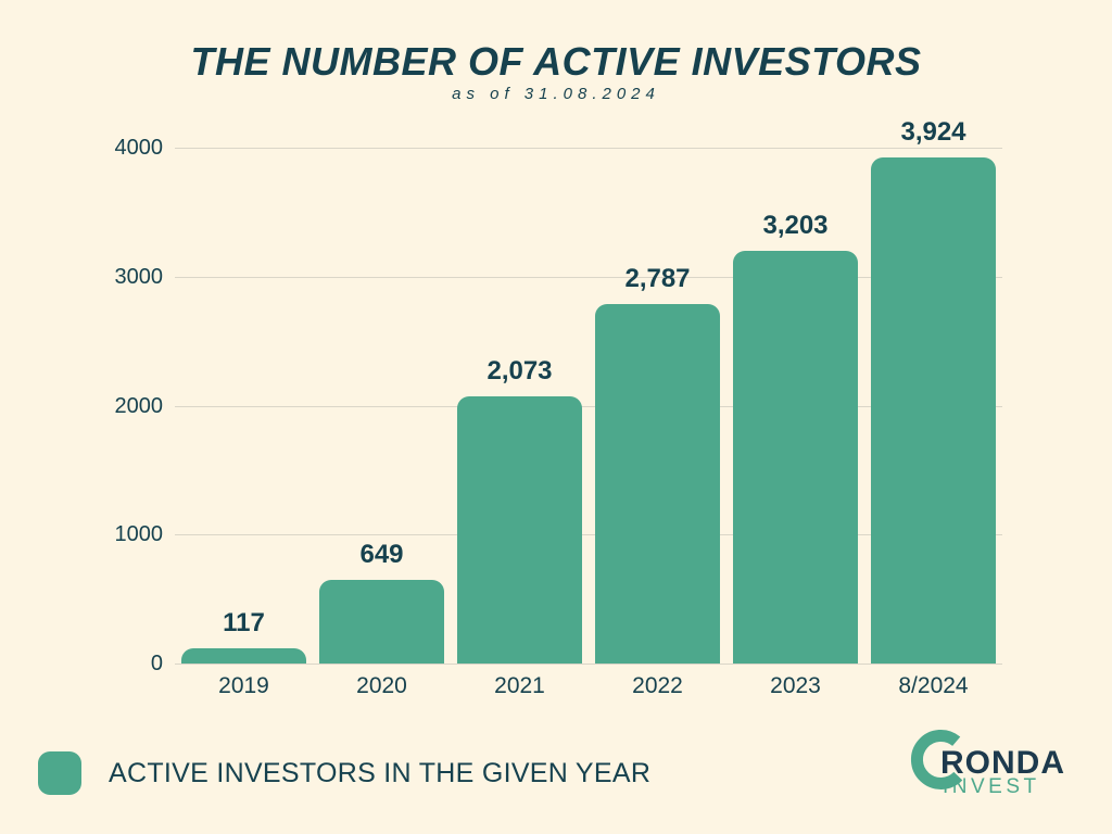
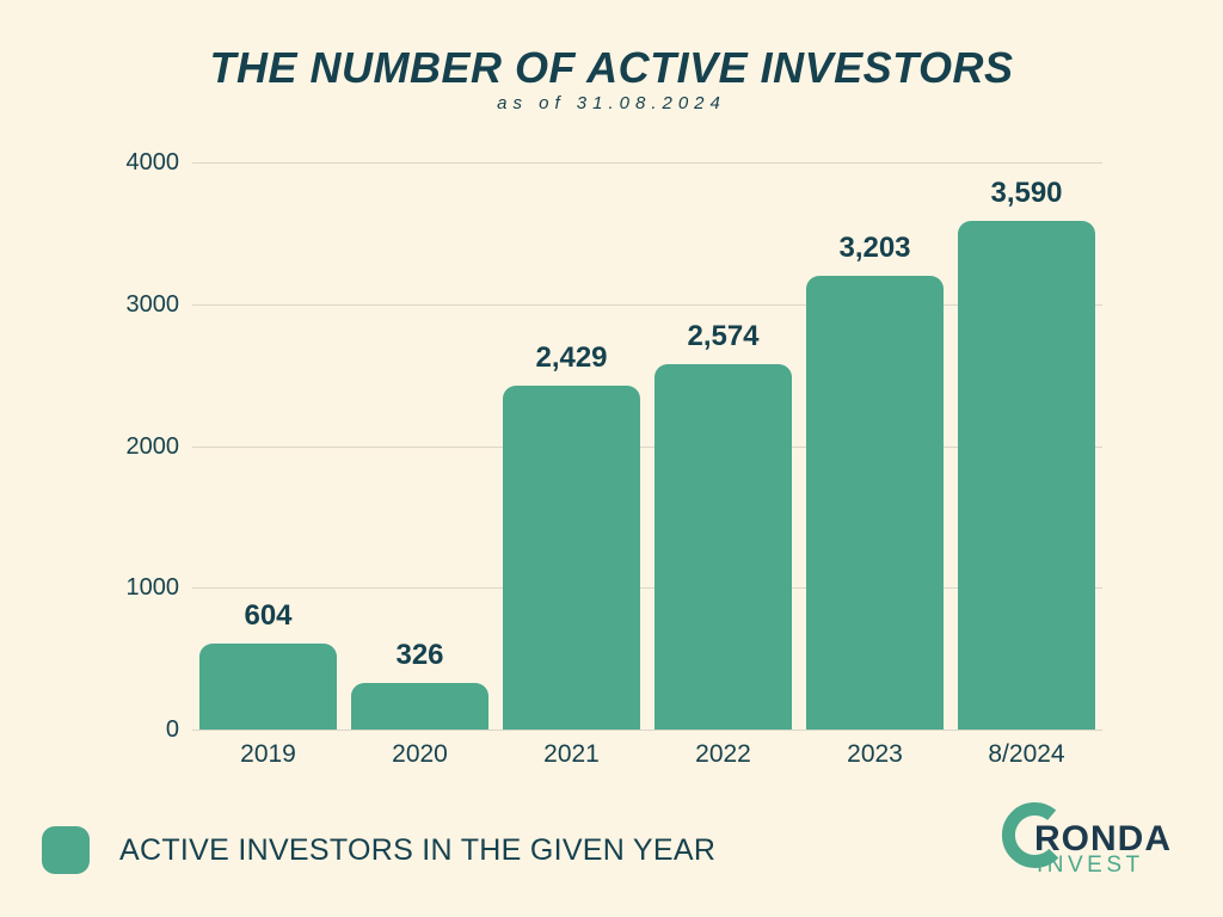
2019: 117 -> 604
2020: 649 -> 326
2021: 2,073 -> 2,429
2022: 2,787 -> 2,574
8/2024: 3,924 -> 3,590
